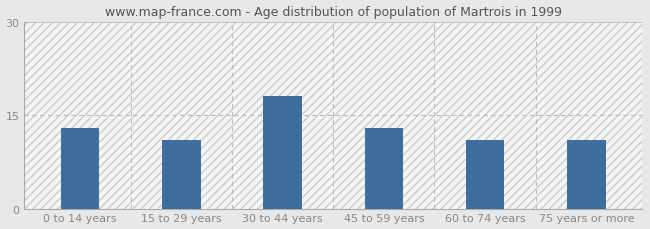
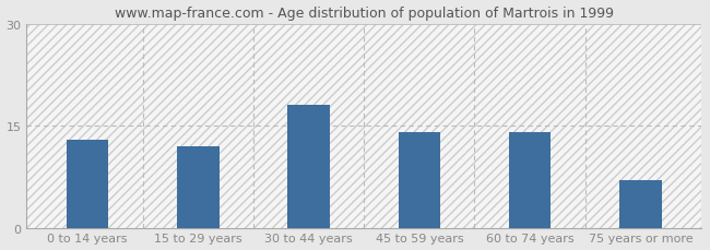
15 to 29 years: 11 -> 12
45 to 59 years: 13 -> 14
60 to 74 years: 11 -> 14
75 years or more: 11 -> 7
